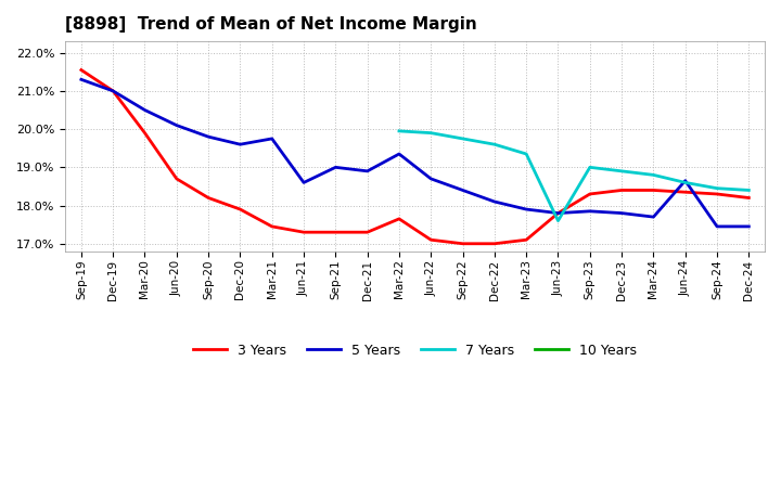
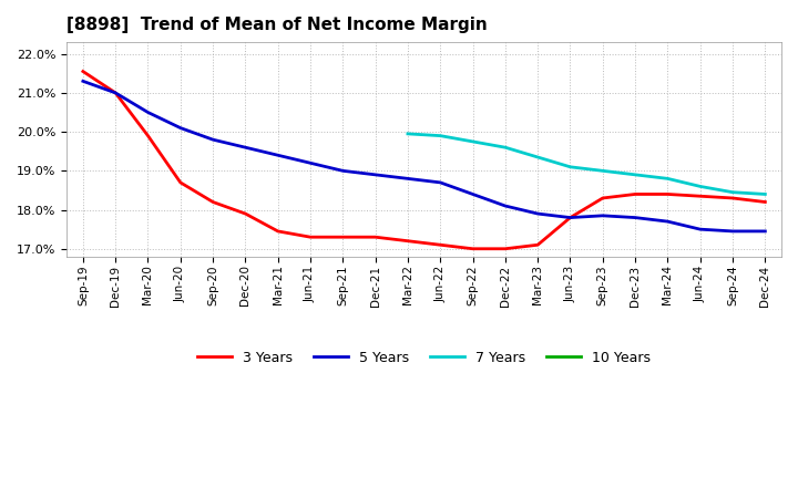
5 Years/Mar-21: 19.75% -> 19.40%
5 Years/Jun-21: 18.60% -> 19.20%
3 Years/Mar-22: 17.65% -> 17.20%
5 Years/Mar-22: 19.35% -> 18.80%
7 Years/Jun-23: 17.60% -> 19.10%
5 Years/Jun-24: 18.65% -> 17.50%
